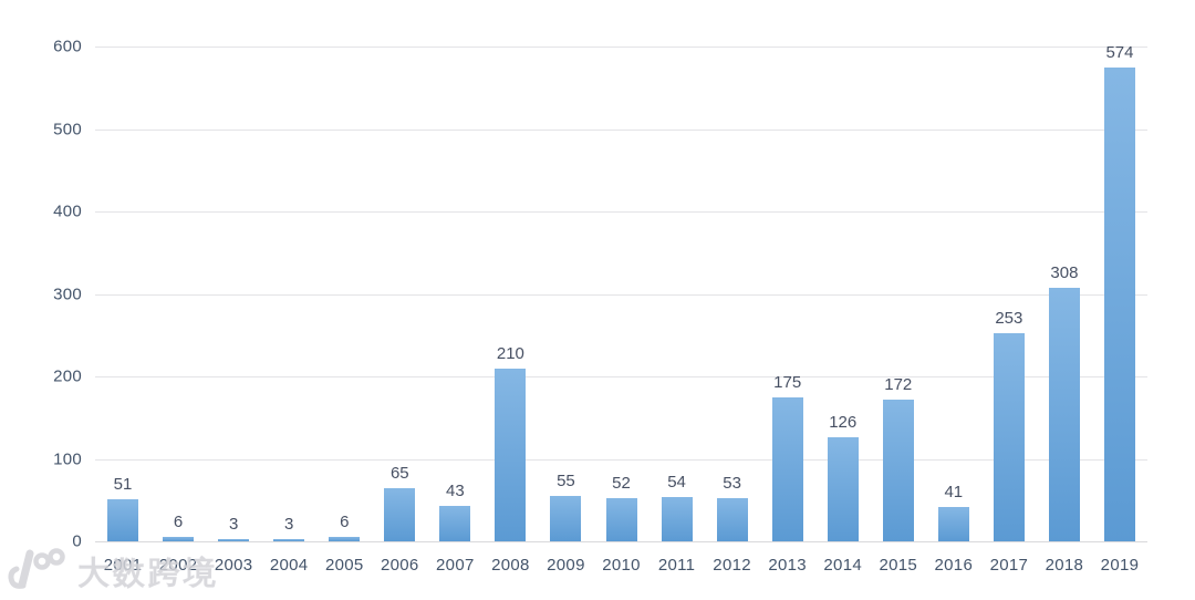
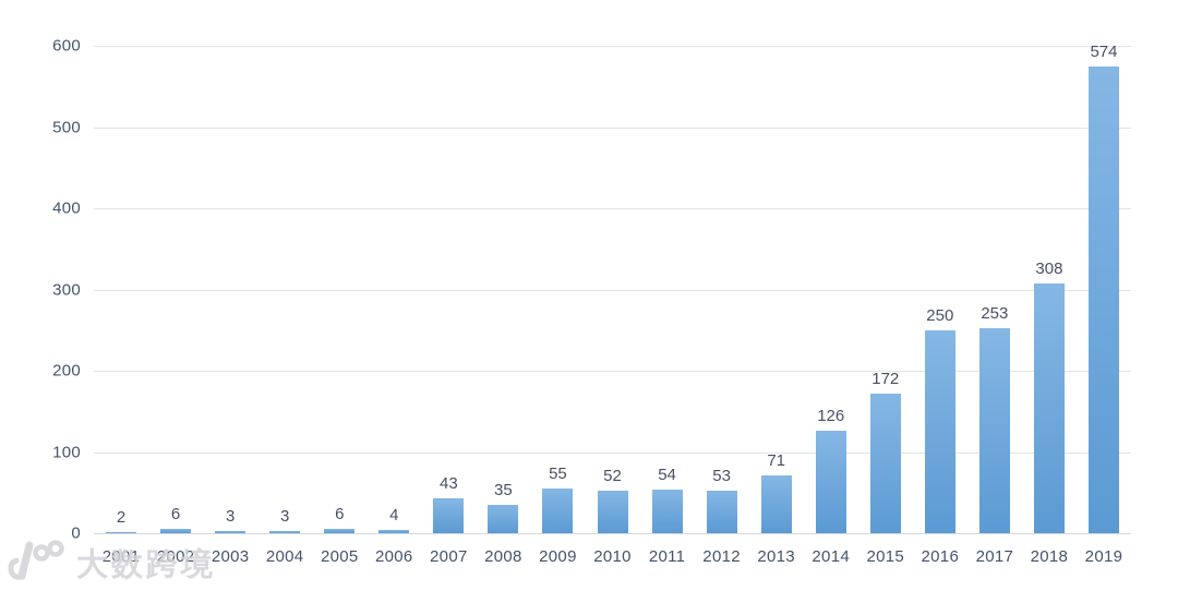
2001: 51 -> 2
2006: 65 -> 4
2008: 210 -> 35
2013: 175 -> 71
2016: 41 -> 250
